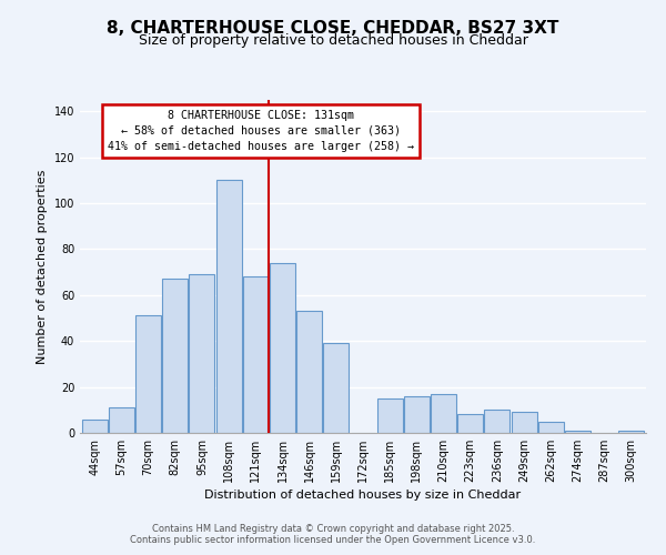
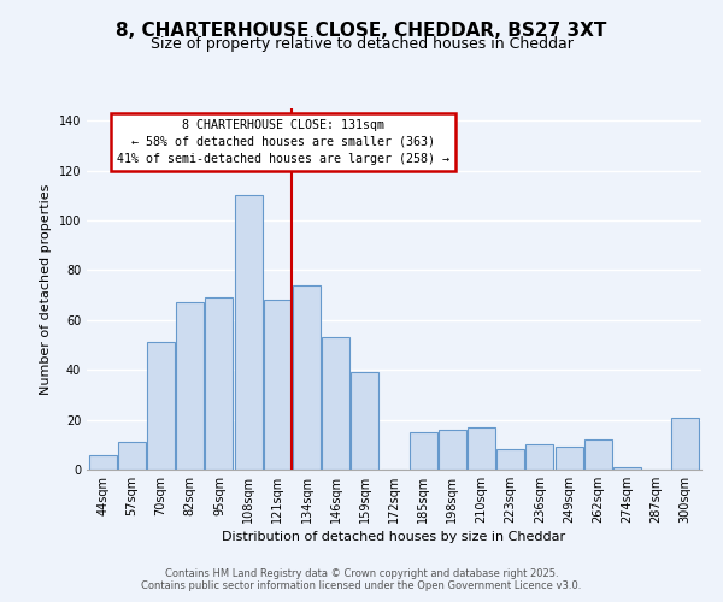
262sqm: 5 -> 12
300sqm: 1 -> 21
